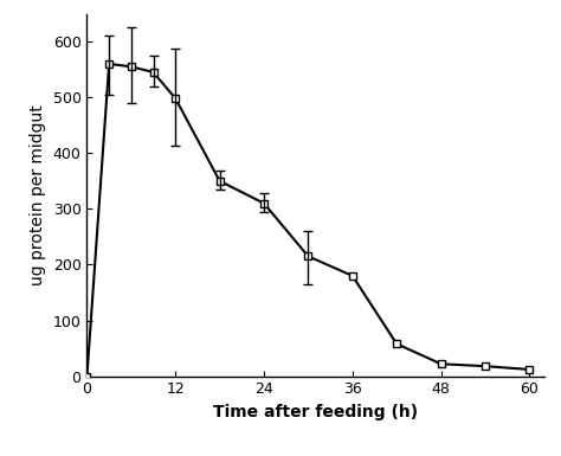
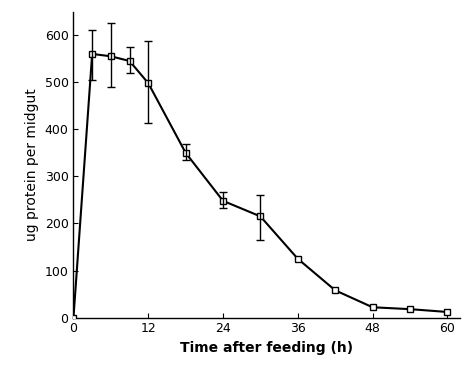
24: 310 -> 248
36: 180 -> 125
